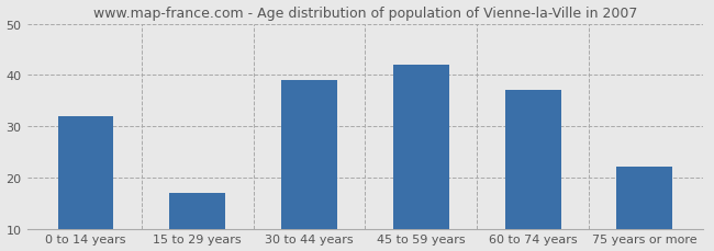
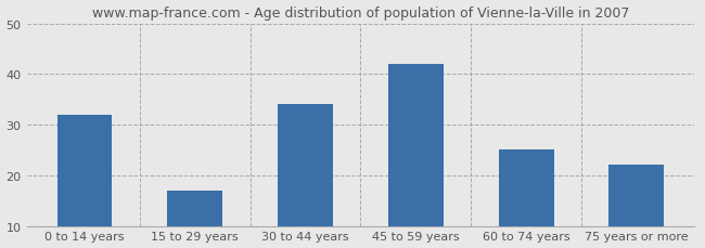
30 to 44 years: 39 -> 34
60 to 74 years: 37 -> 25
